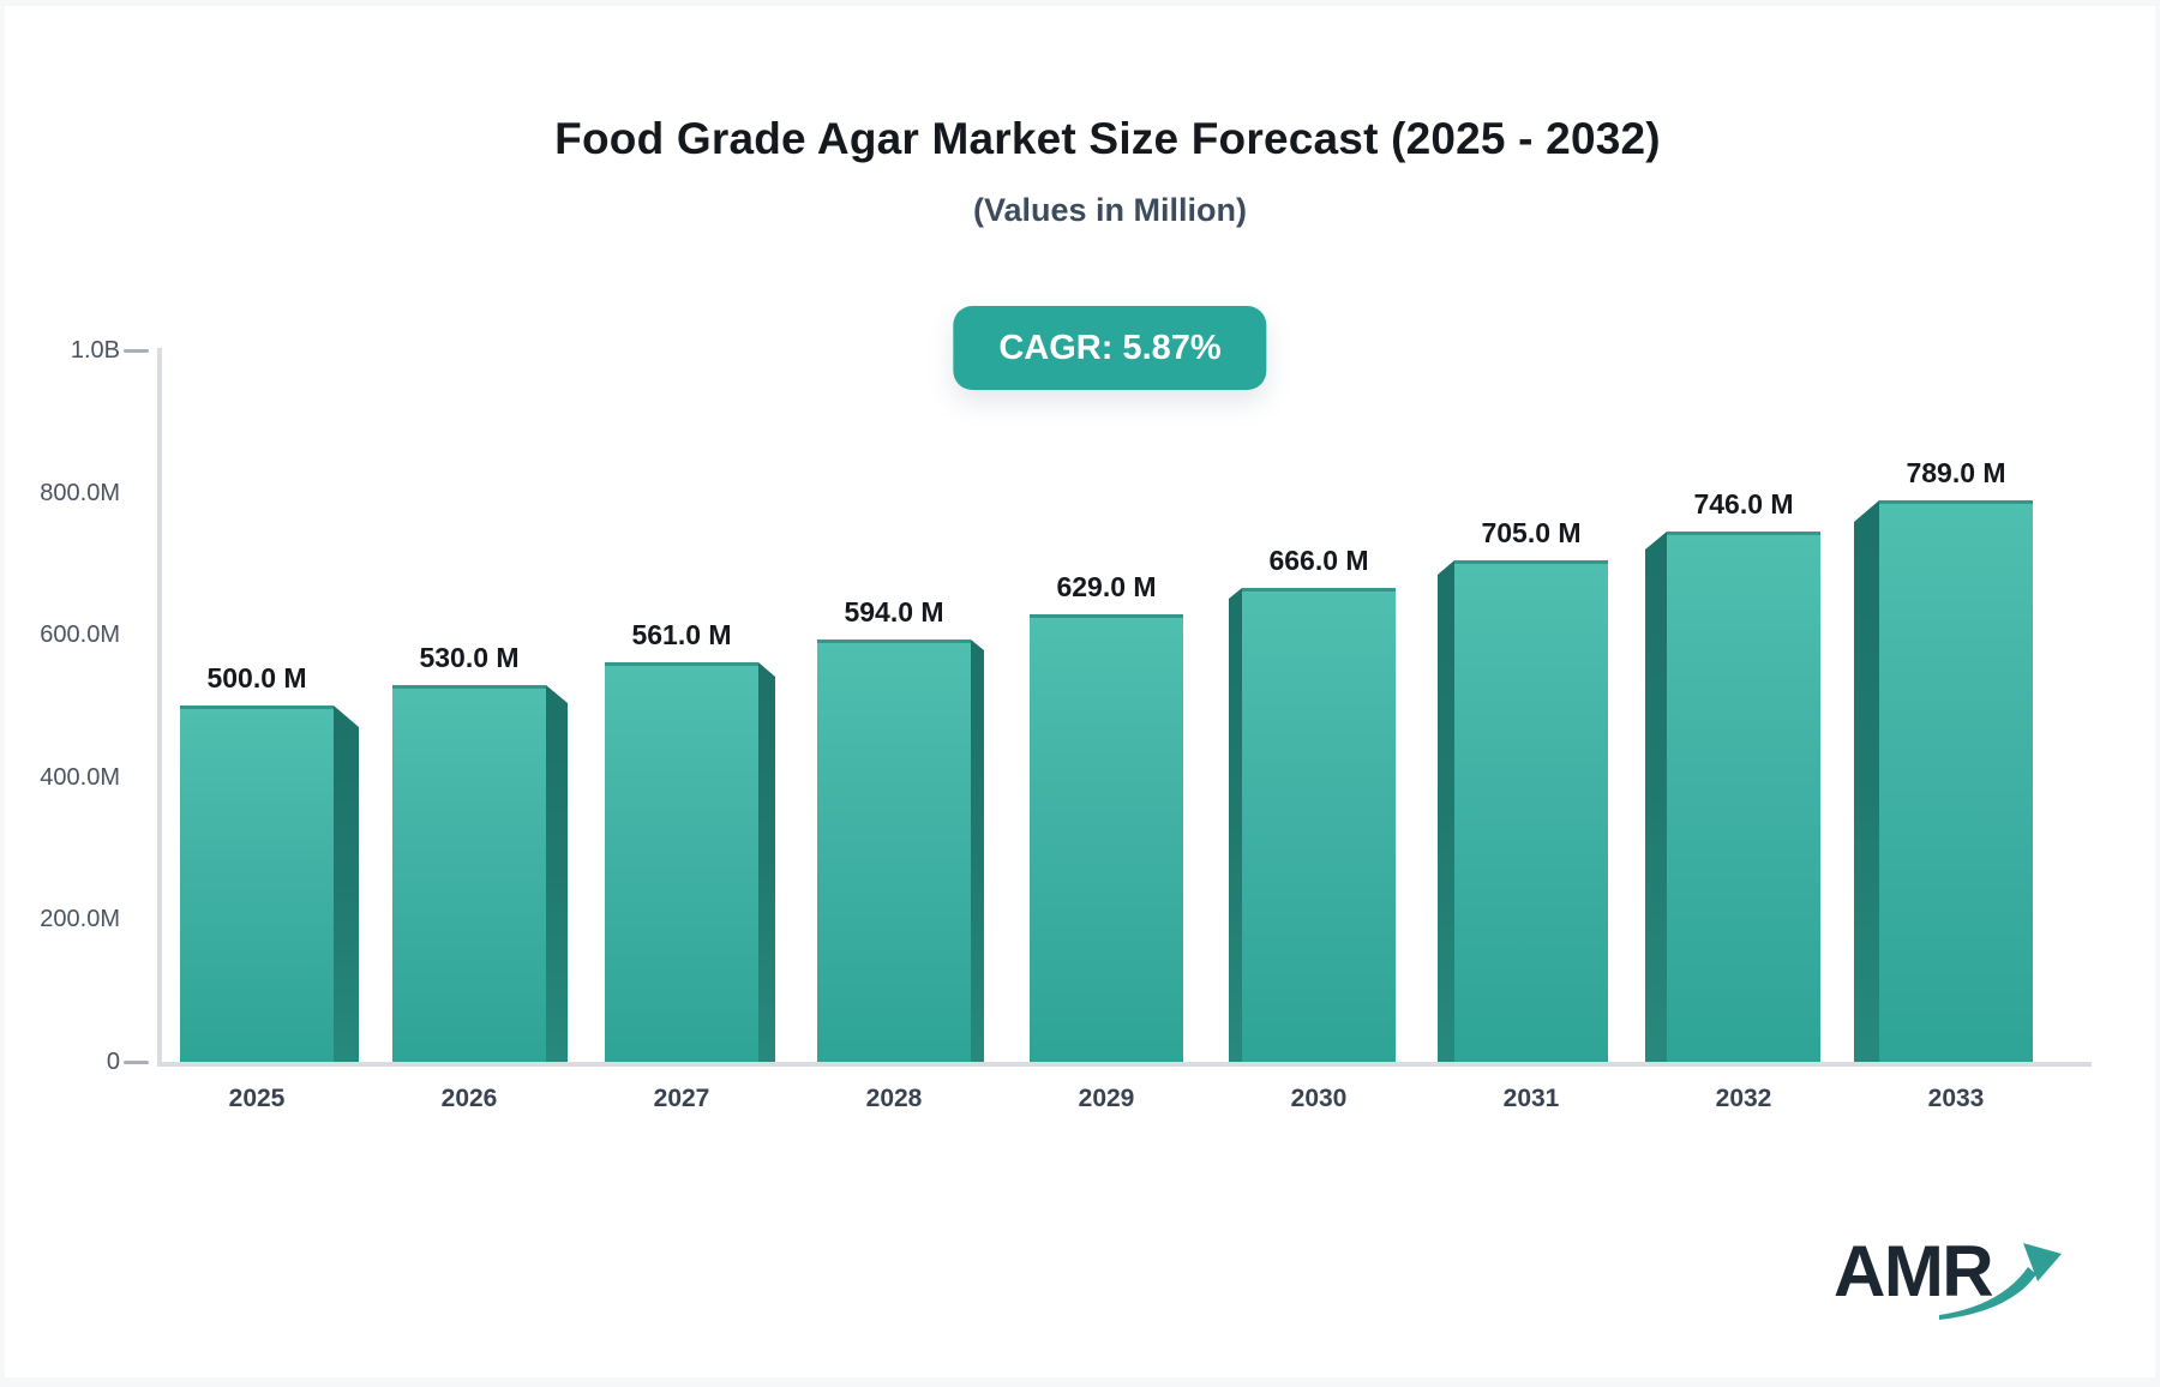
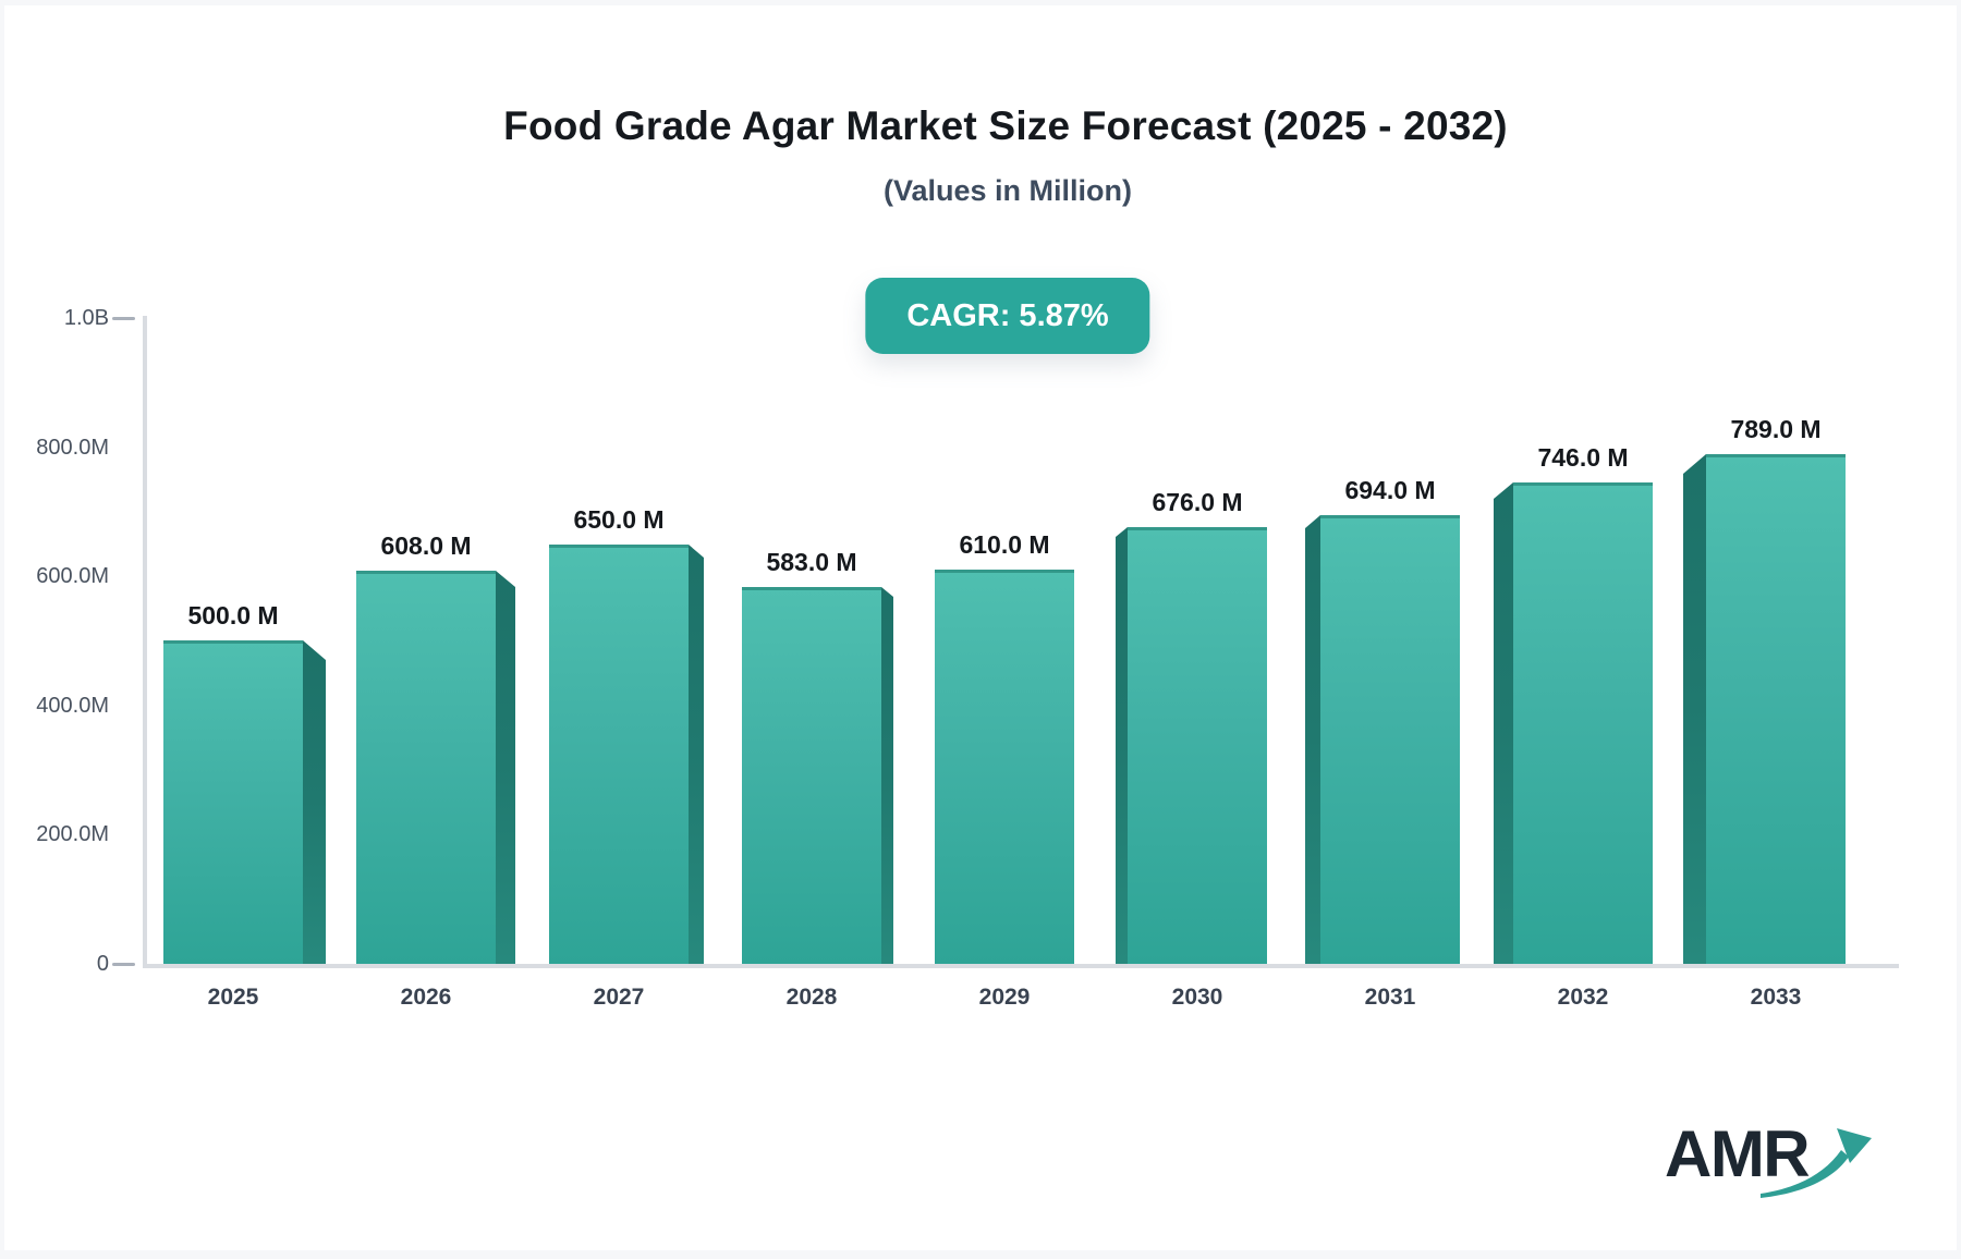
2026: 530.0 -> 608.0
2027: 561.0 -> 650.0
2028: 594.0 -> 583.0
2029: 629.0 -> 610.0
2030: 666.0 -> 676.0
2031: 705.0 -> 694.0
